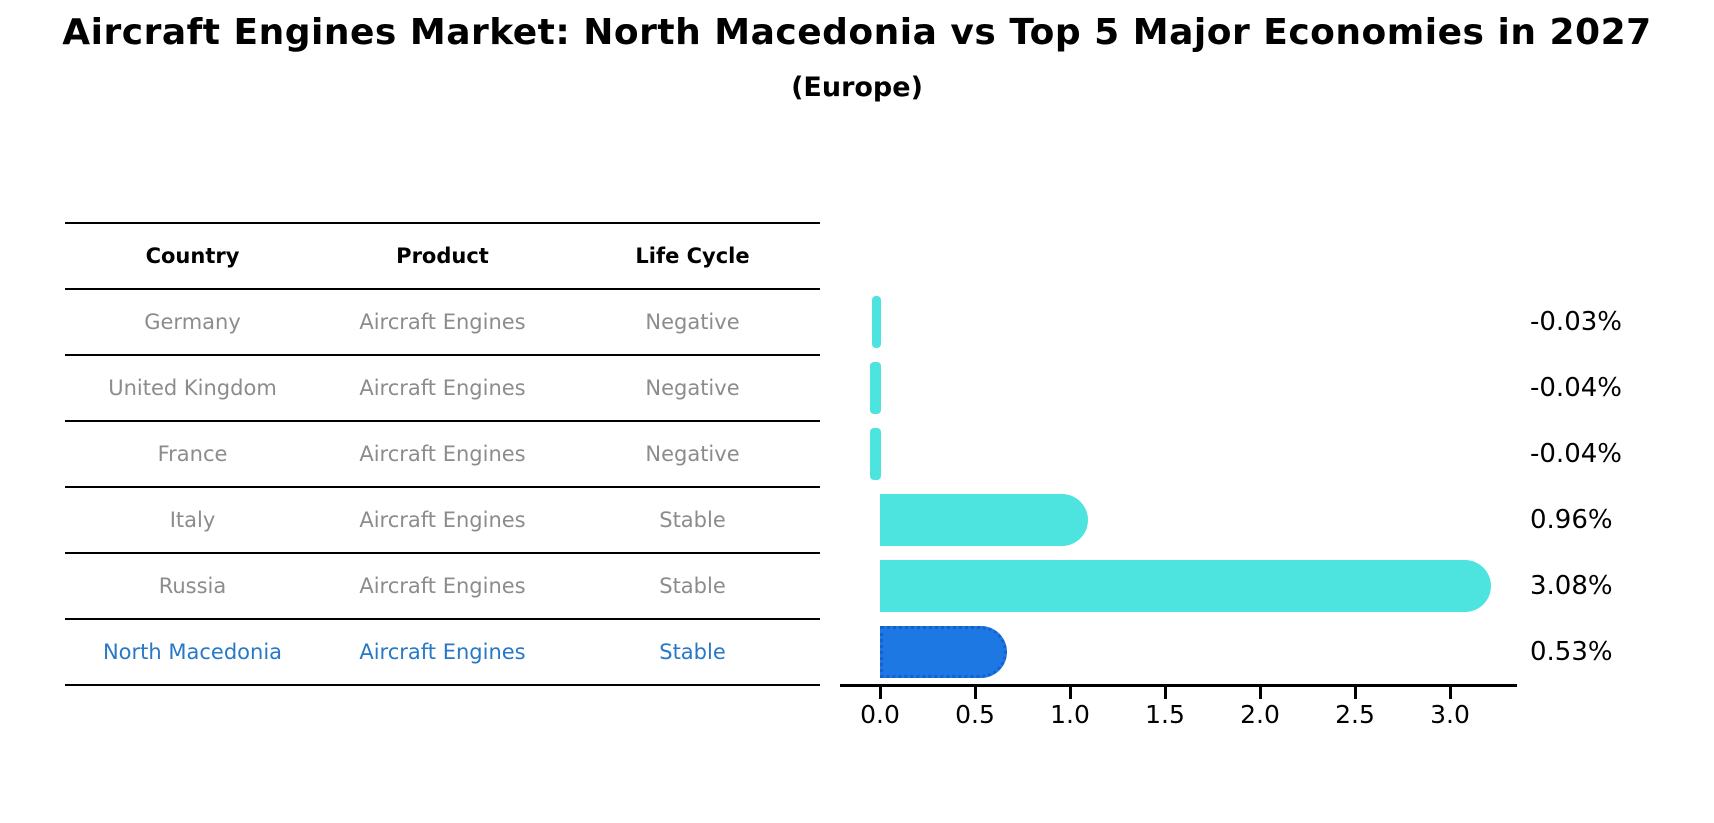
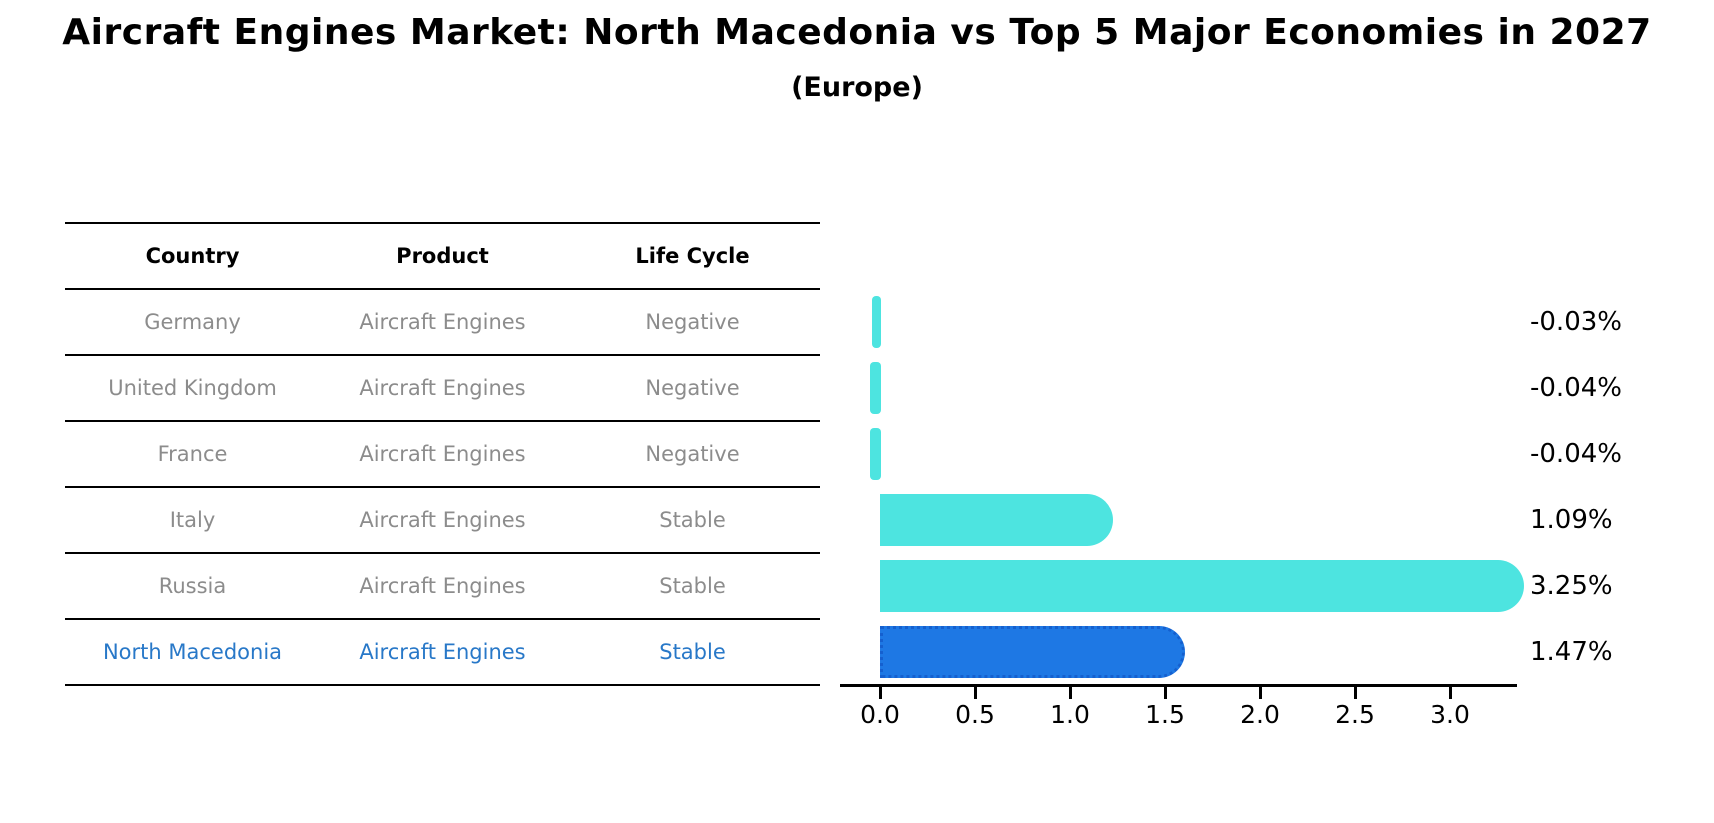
Italy: 0.96% -> 1.09%
Russia: 3.08% -> 3.25%
North Macedonia: 0.53% -> 1.47%
